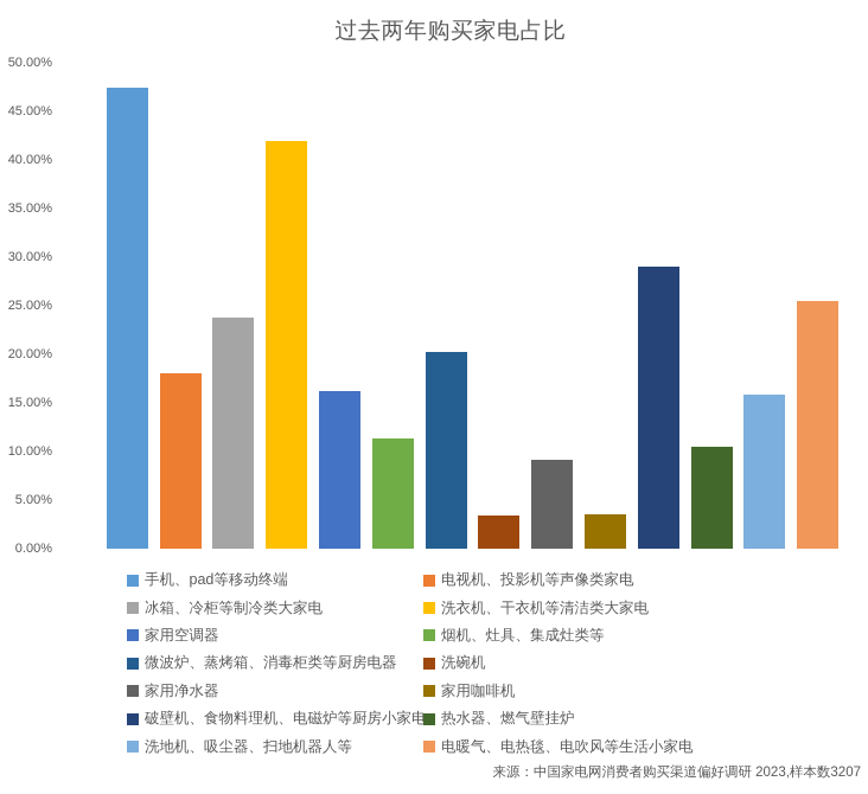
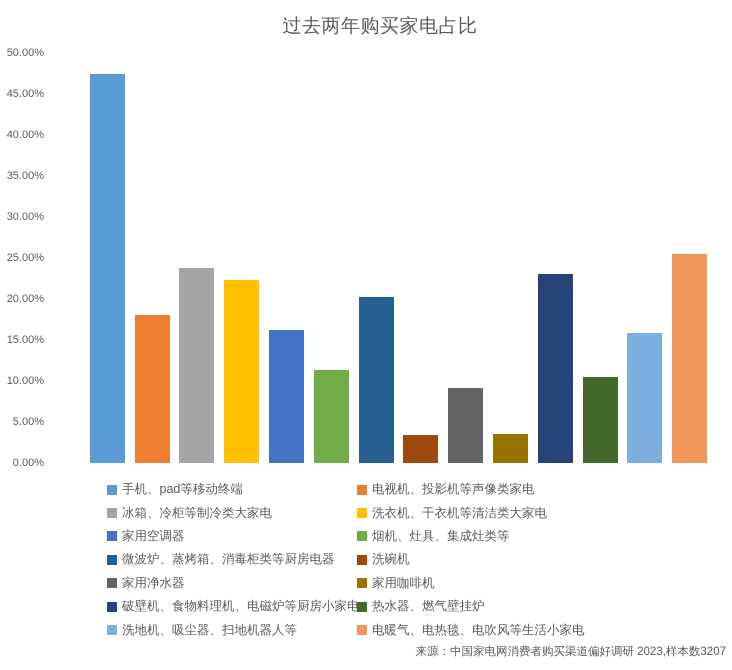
洗衣机、干衣机等清洁类大家电: 42% -> 22%
破壁机、食物料理机、电磁炉等厨房小家电: 29% -> 23%
